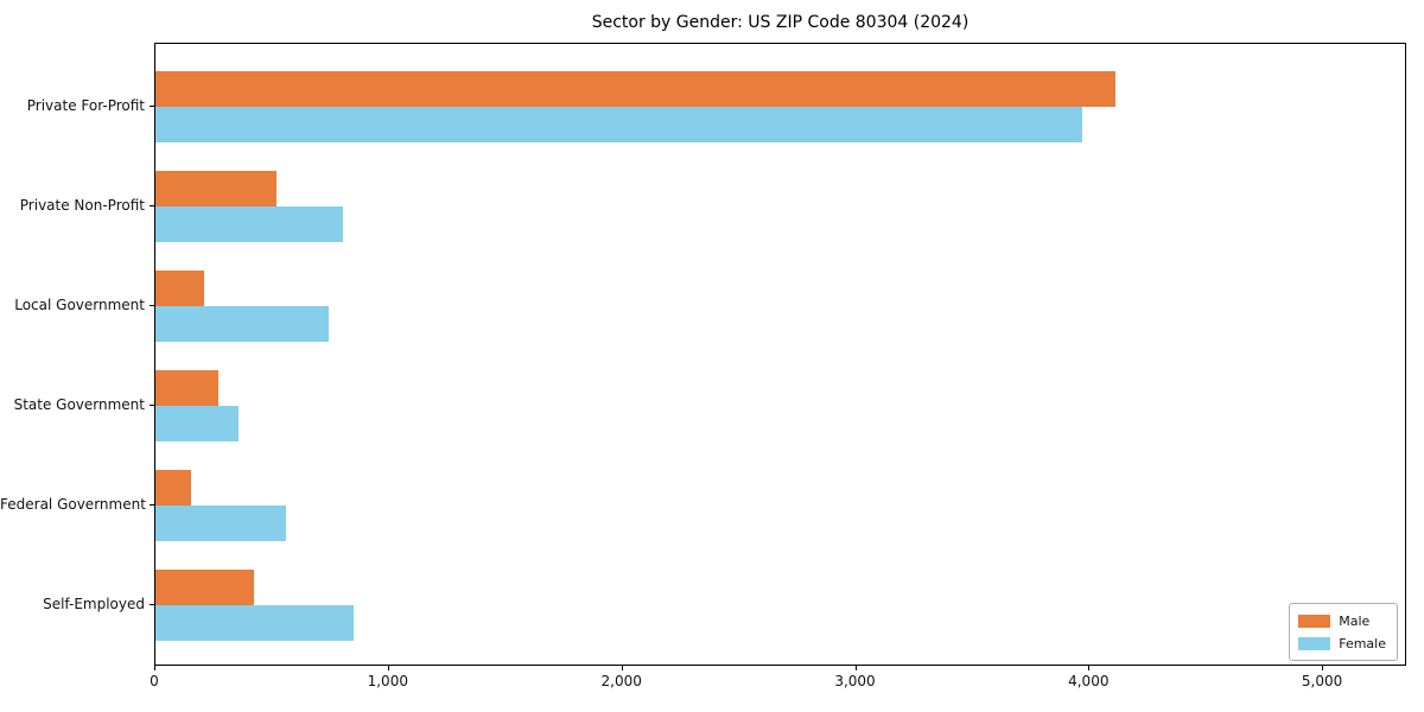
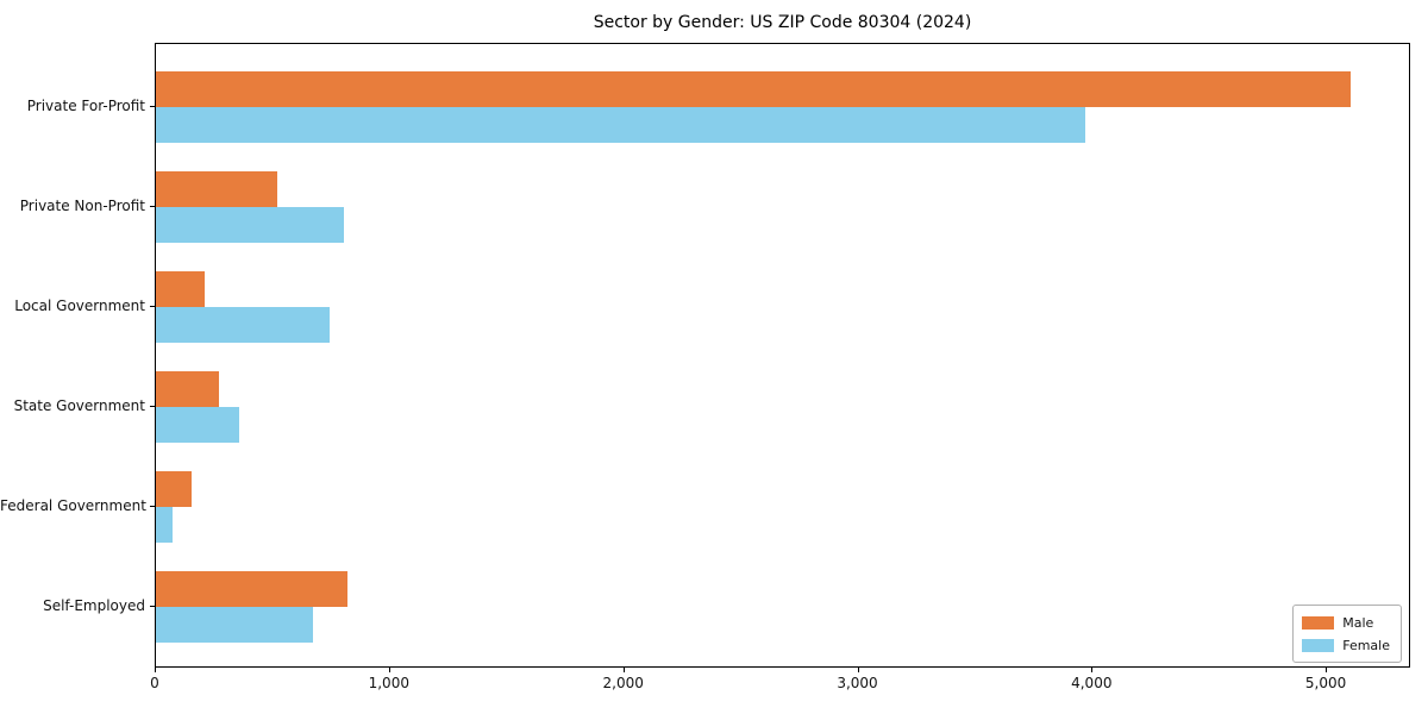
Male/Private For-Profit: 4110 -> 5100
Female/Federal Government: 560 -> 70
Male/Self-Employed: 420 -> 820
Female/Self-Employed: 850 -> 670
